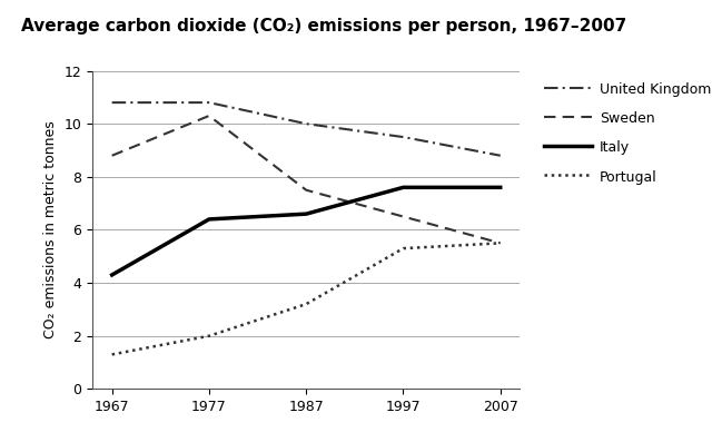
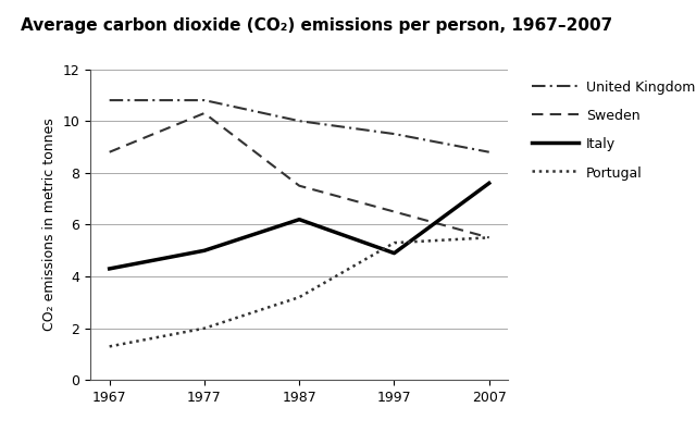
Italy/1977: 6.4 -> 5.0
Italy/1987: 6.6 -> 6.2
Italy/1997: 7.6 -> 4.9
